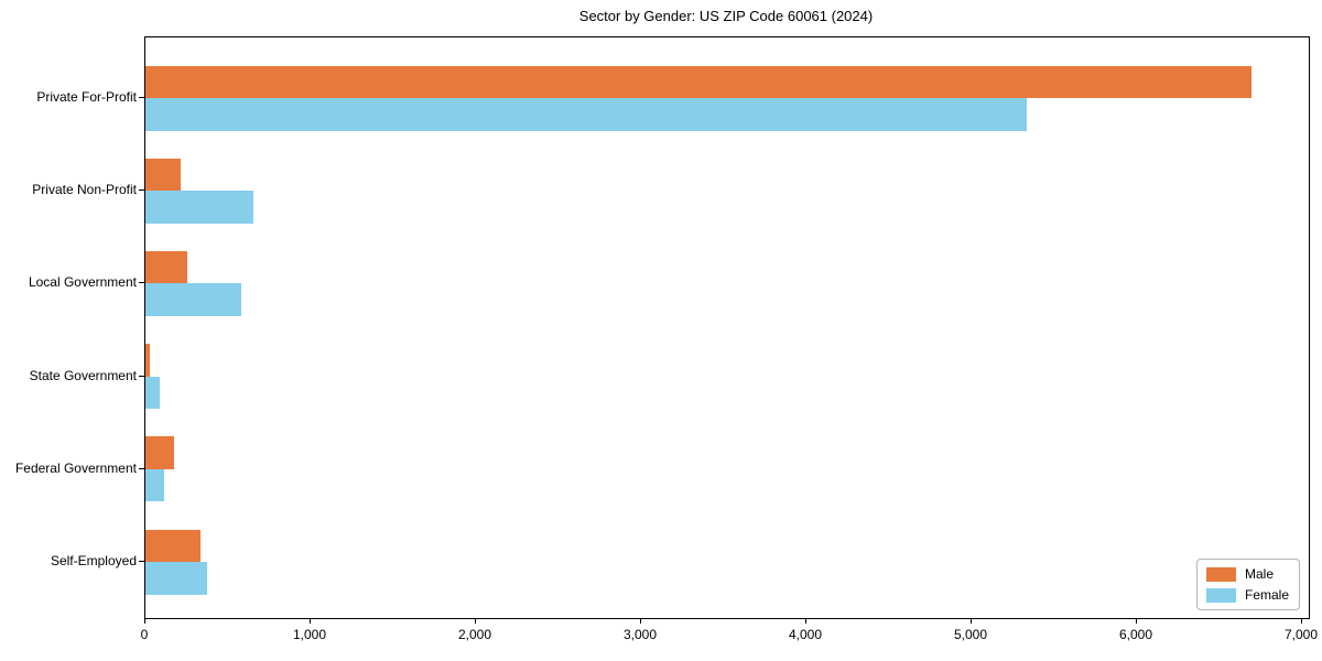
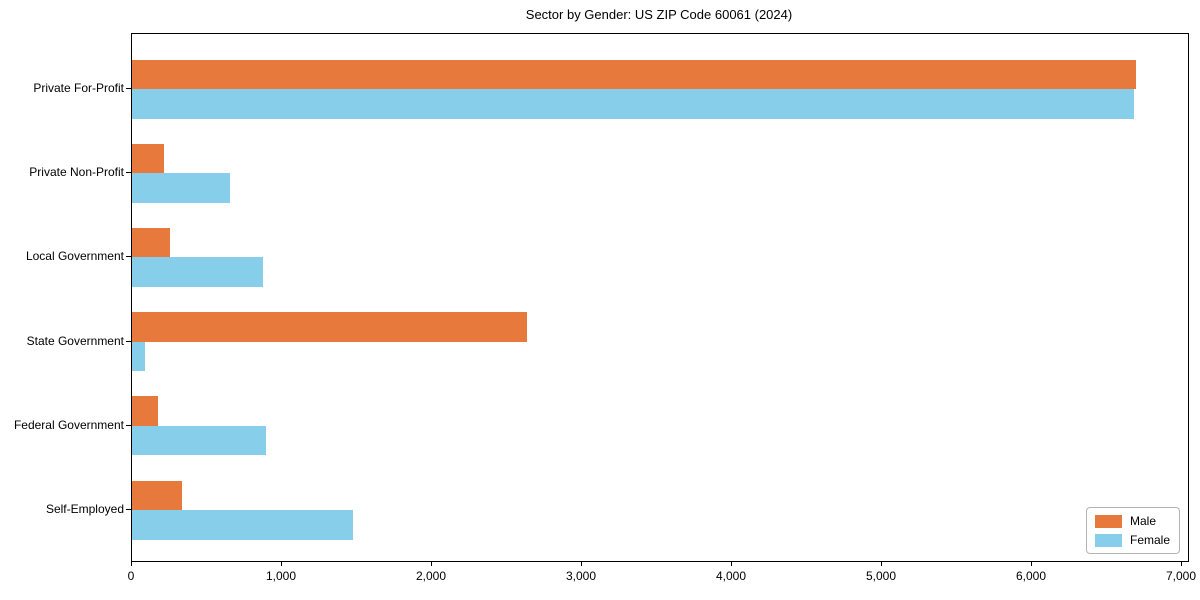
Female/Private For-Profit: 5330 -> 6680
Female/Local Government: 580 -> 870
Male/State Government: 20 -> 2630
Female/Federal Government: 120 -> 890
Female/Self-Employed: 380 -> 1470
